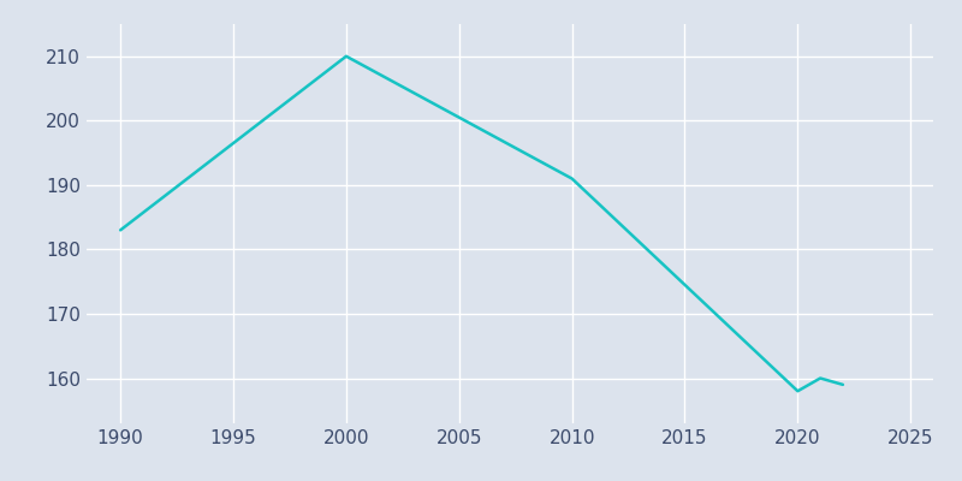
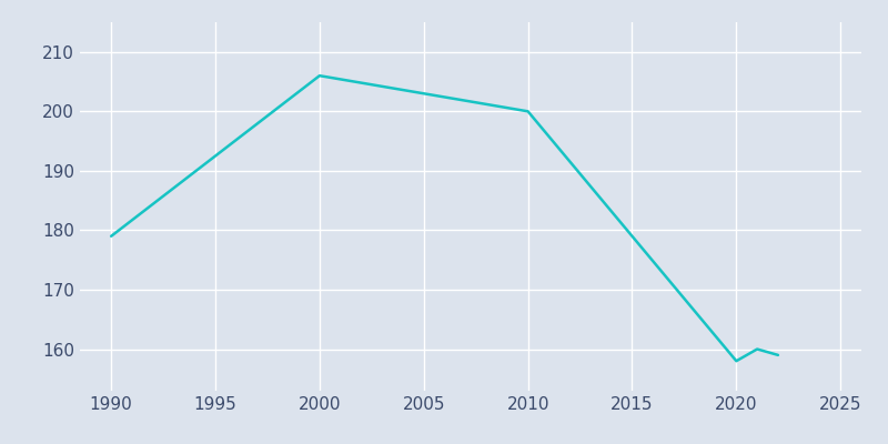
1990: 183 -> 179
2000: 210 -> 206
2010: 191 -> 200
